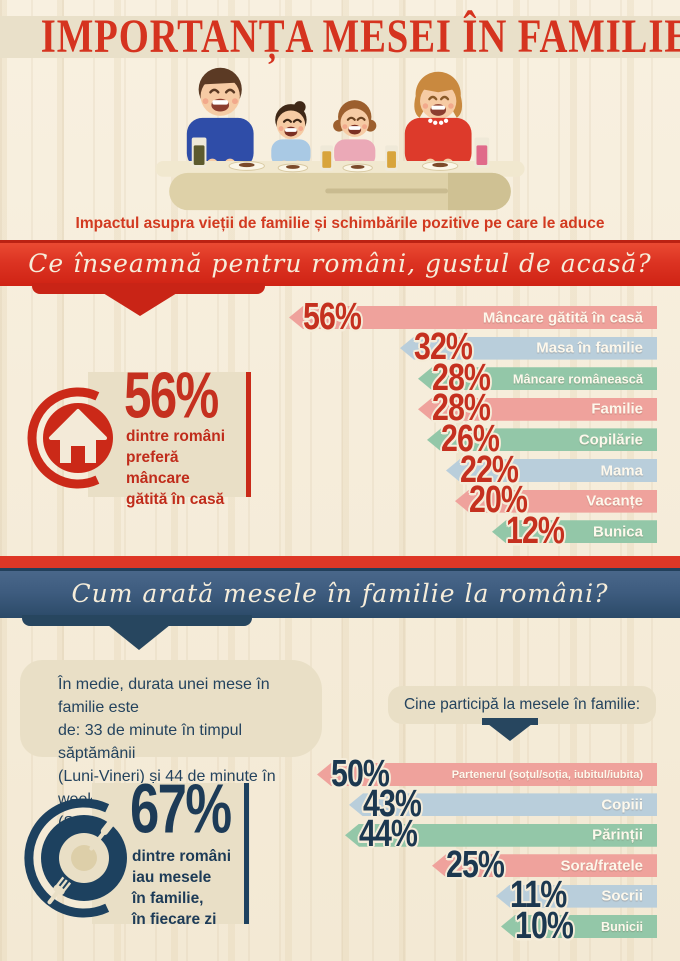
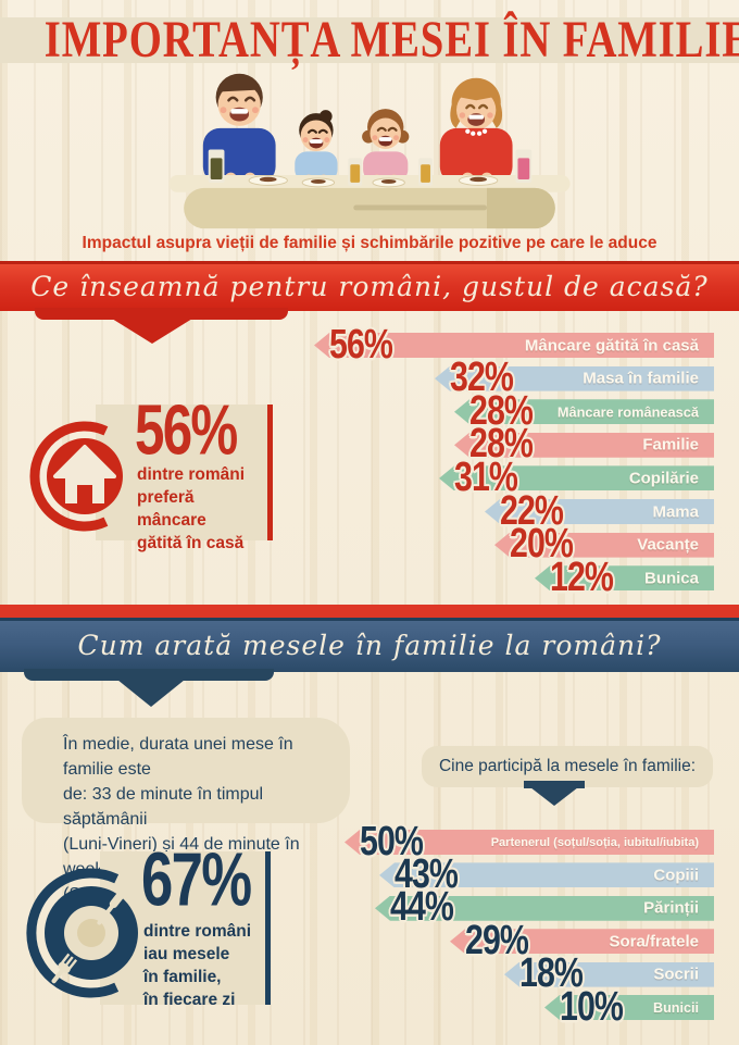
Ce înseamnă pentru români, gustul de acasă?/Copilărie: 26% -> 31%
Cine participă la mesele în familie:/Sora/fratele: 25% -> 29%
Cine participă la mesele în familie:/Socrii: 11% -> 18%
